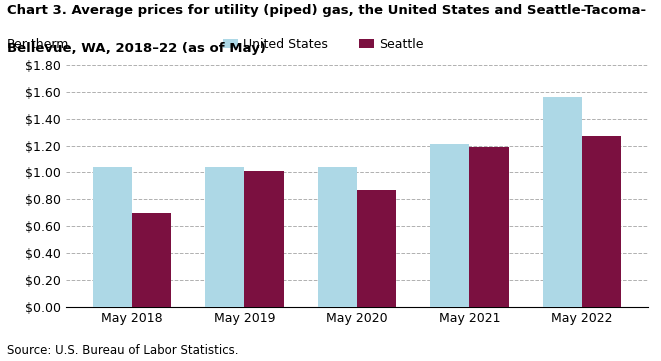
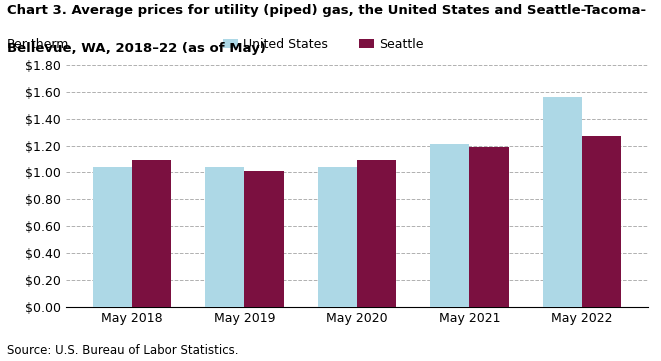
Seattle/May 2018: $0.70 -> $1.09
Seattle/May 2020: $0.87 -> $1.09
